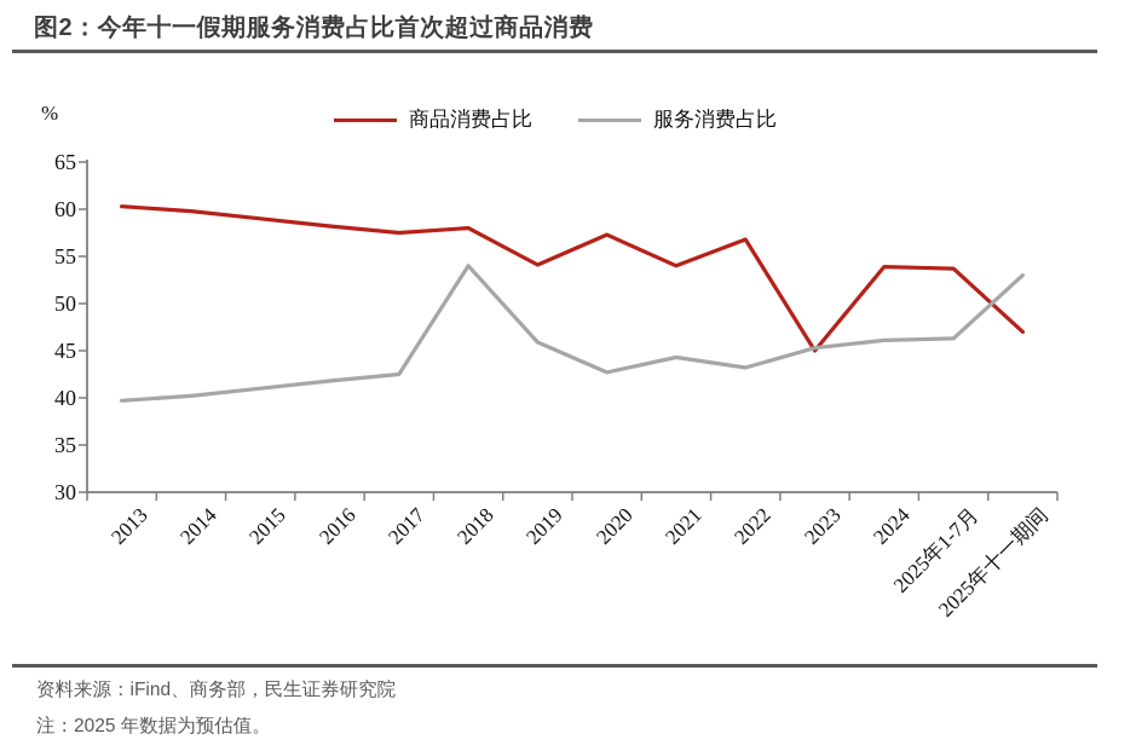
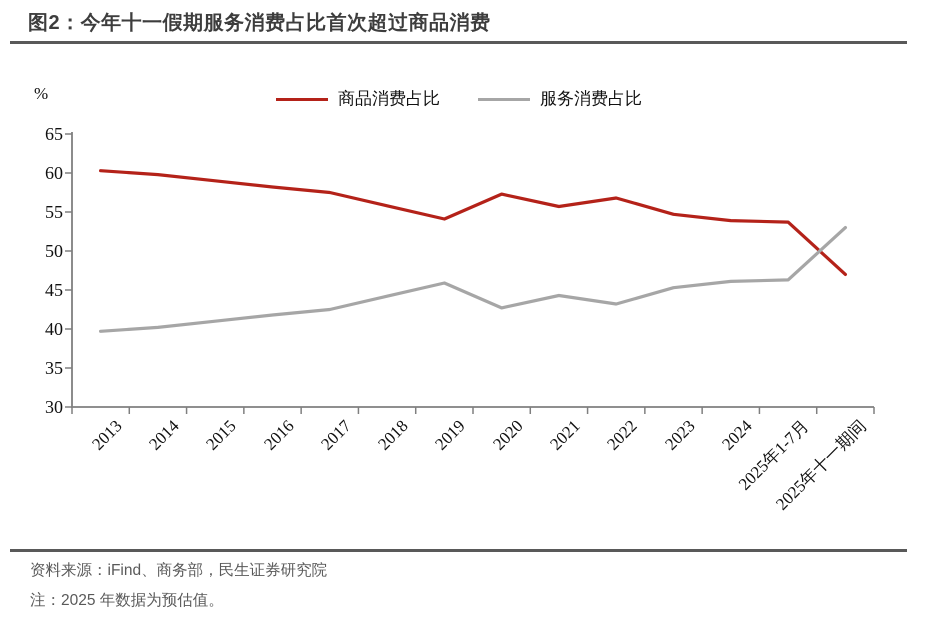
商品消费占比/2018: 58 -> 56
服务消费占比/2018: 54 -> 44
商品消费占比/2021: 54 -> 56
商品消费占比/2023: 45 -> 55
